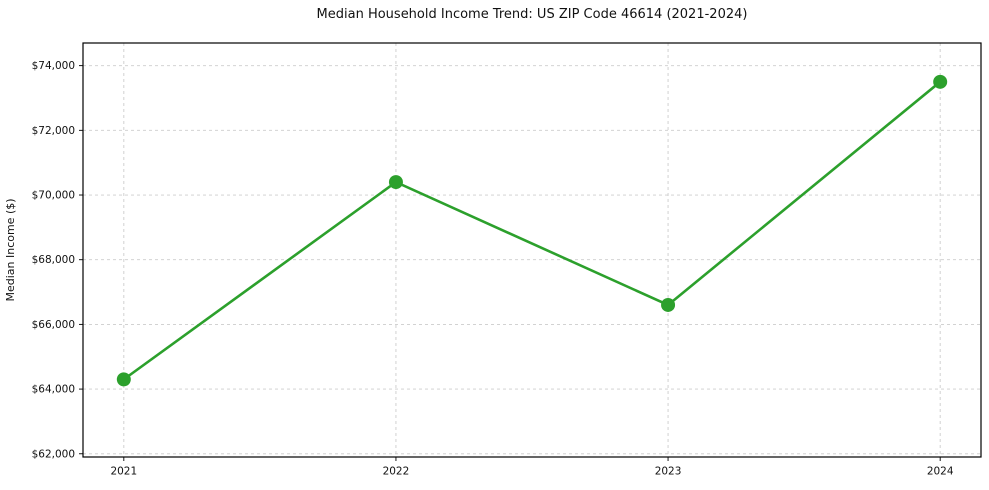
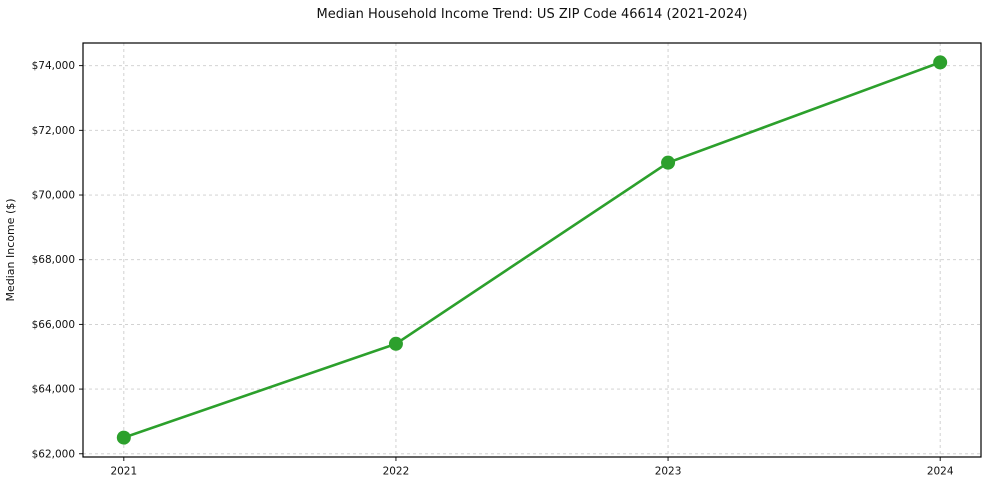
2021: $64300 -> $62500
2022: $70400 -> $65400
2023: $66600 -> $71000
2024: $73500 -> $74100
